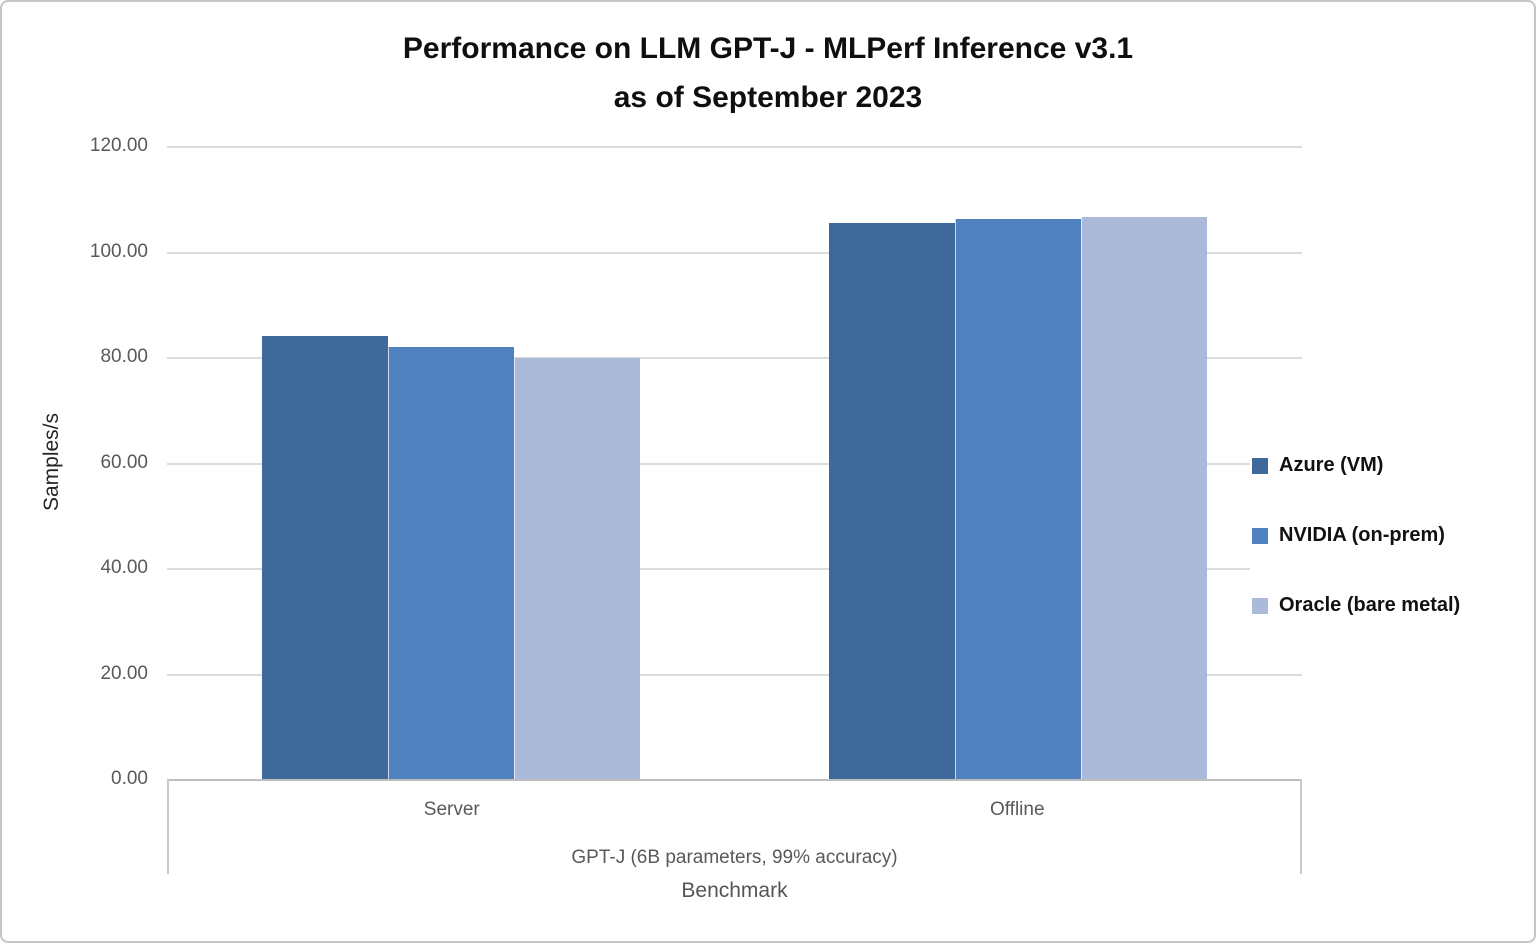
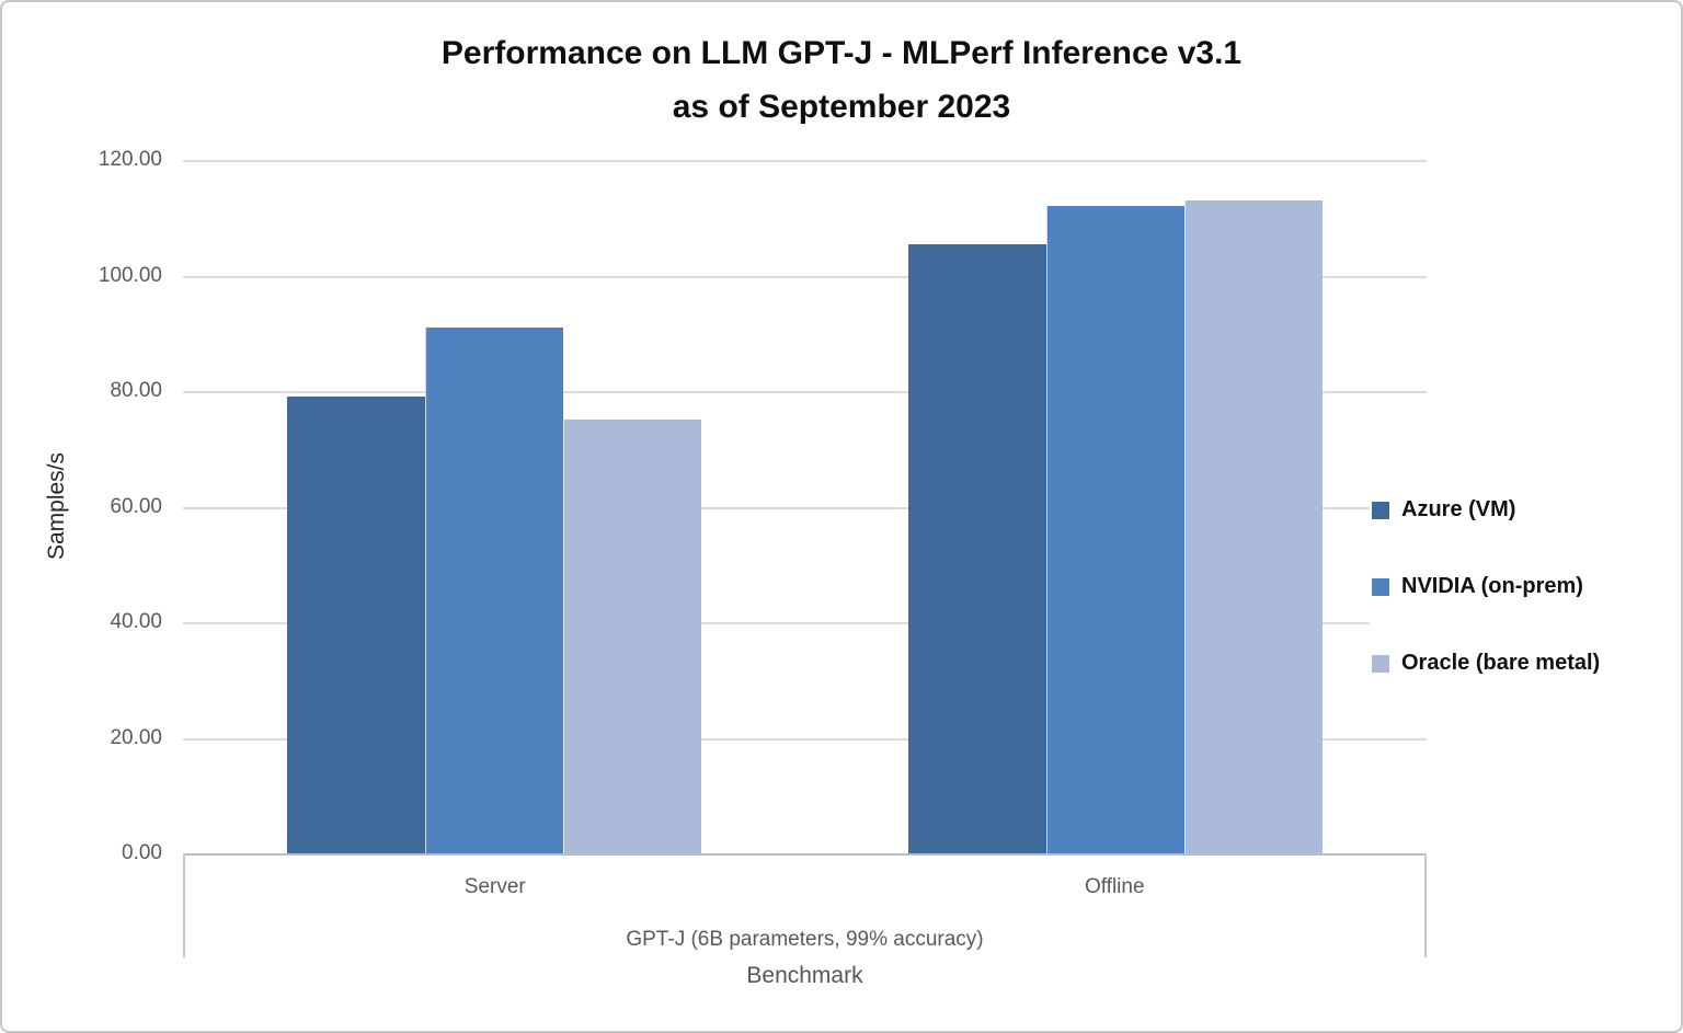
Azure (VM)/Server: 84 -> 79
NVIDIA (on-prem)/Server: 82 -> 91
Oracle (bare metal)/Server: 80 -> 75
NVIDIA (on-prem)/Offline: 106 -> 112
Oracle (bare metal)/Offline: 107 -> 113
